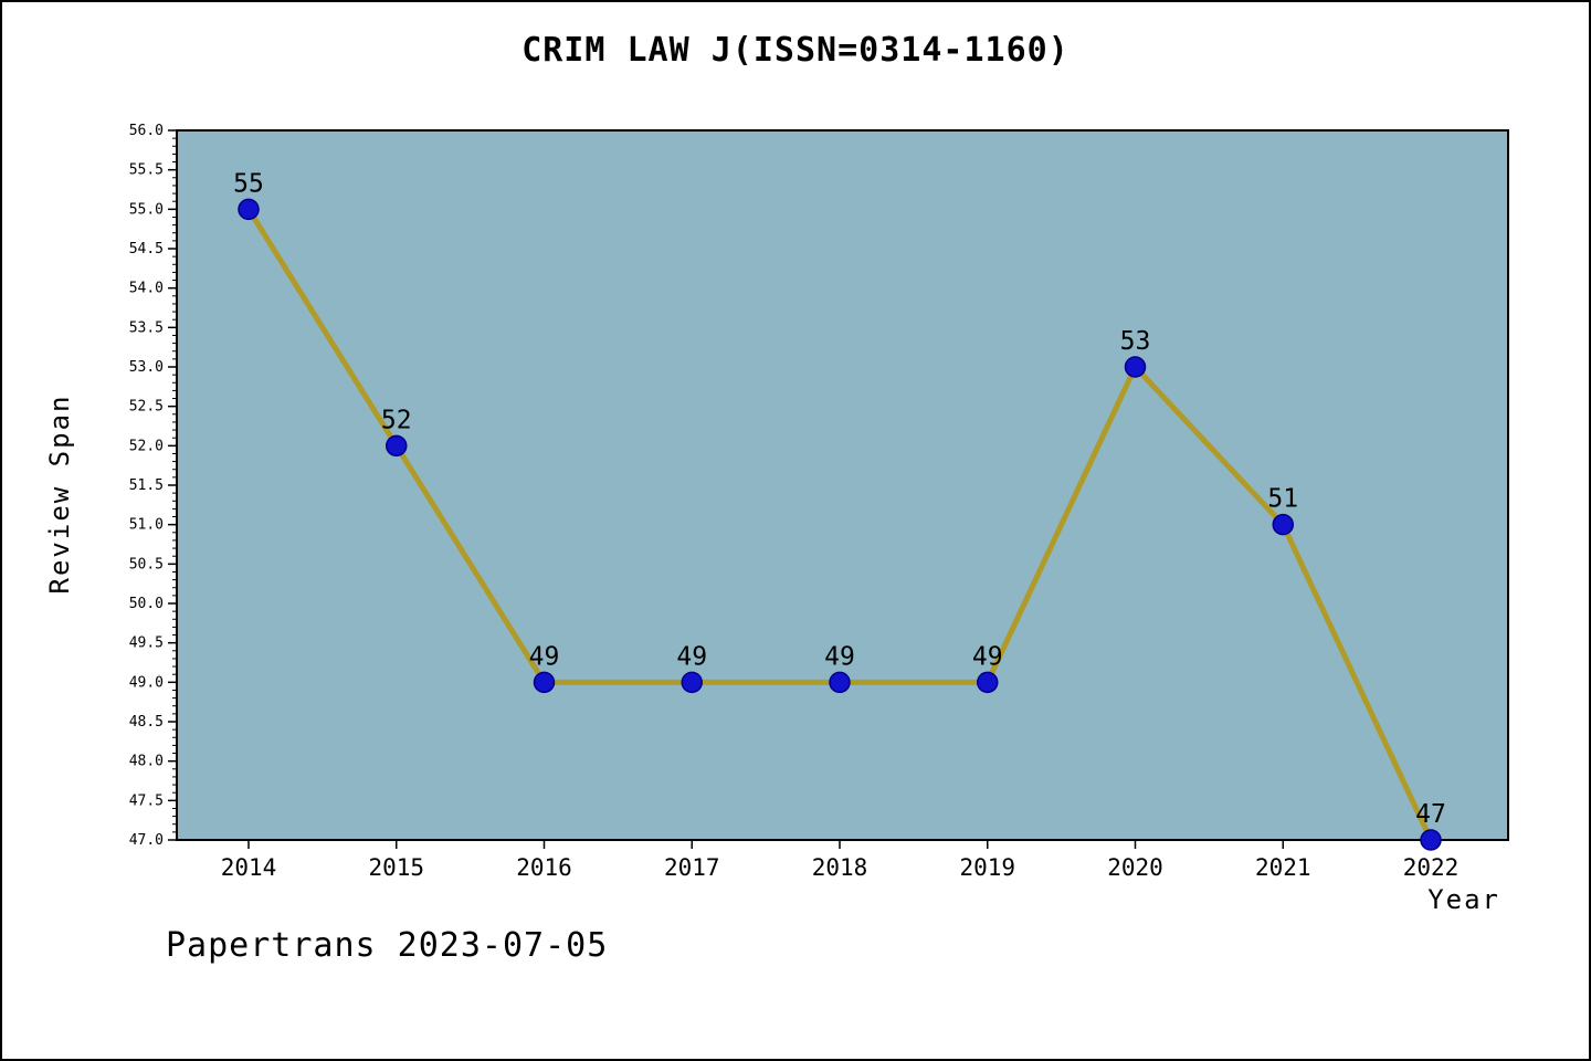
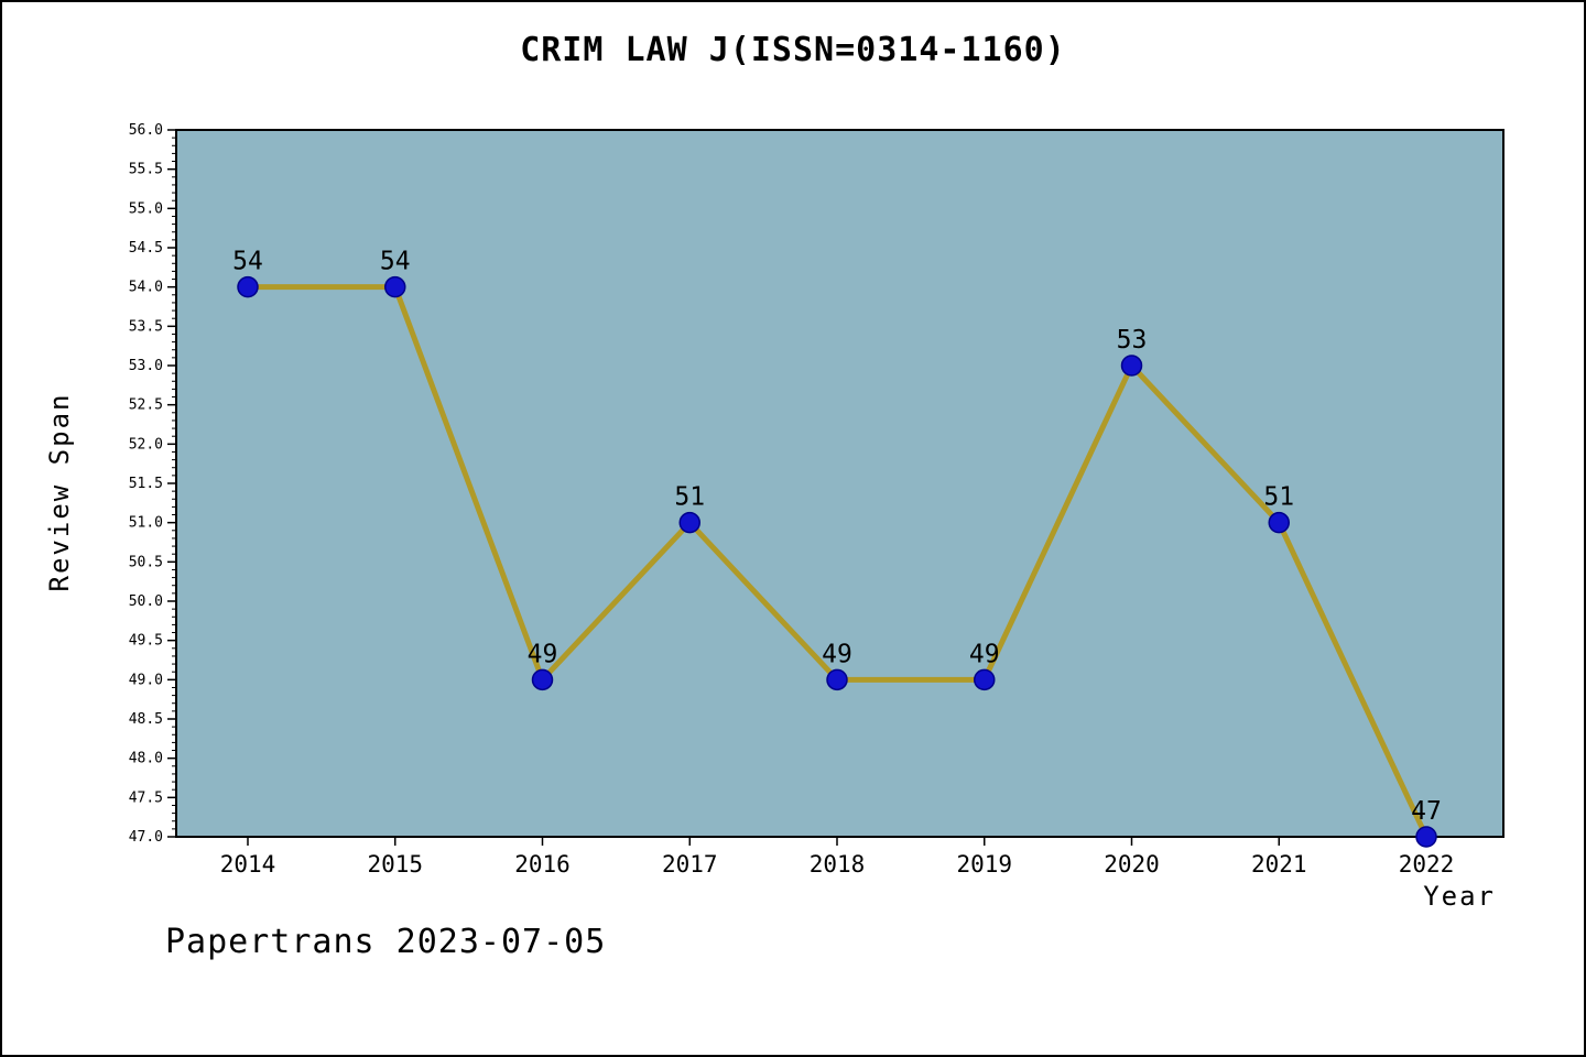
2014: 55 -> 54
2015: 52 -> 54
2017: 49 -> 51
